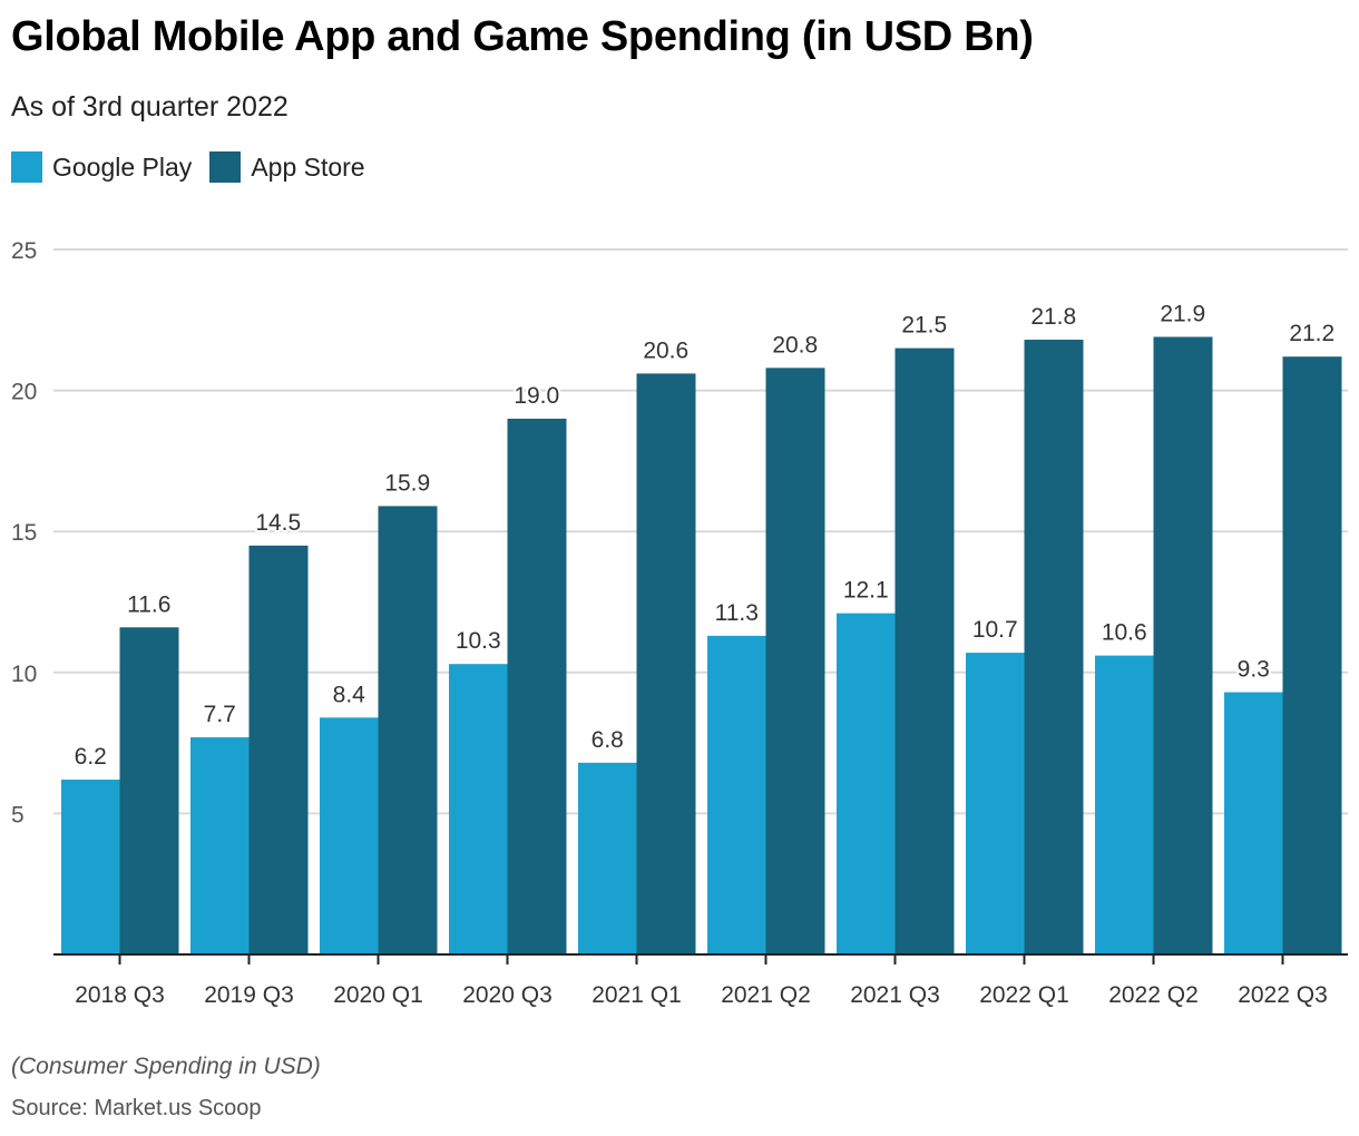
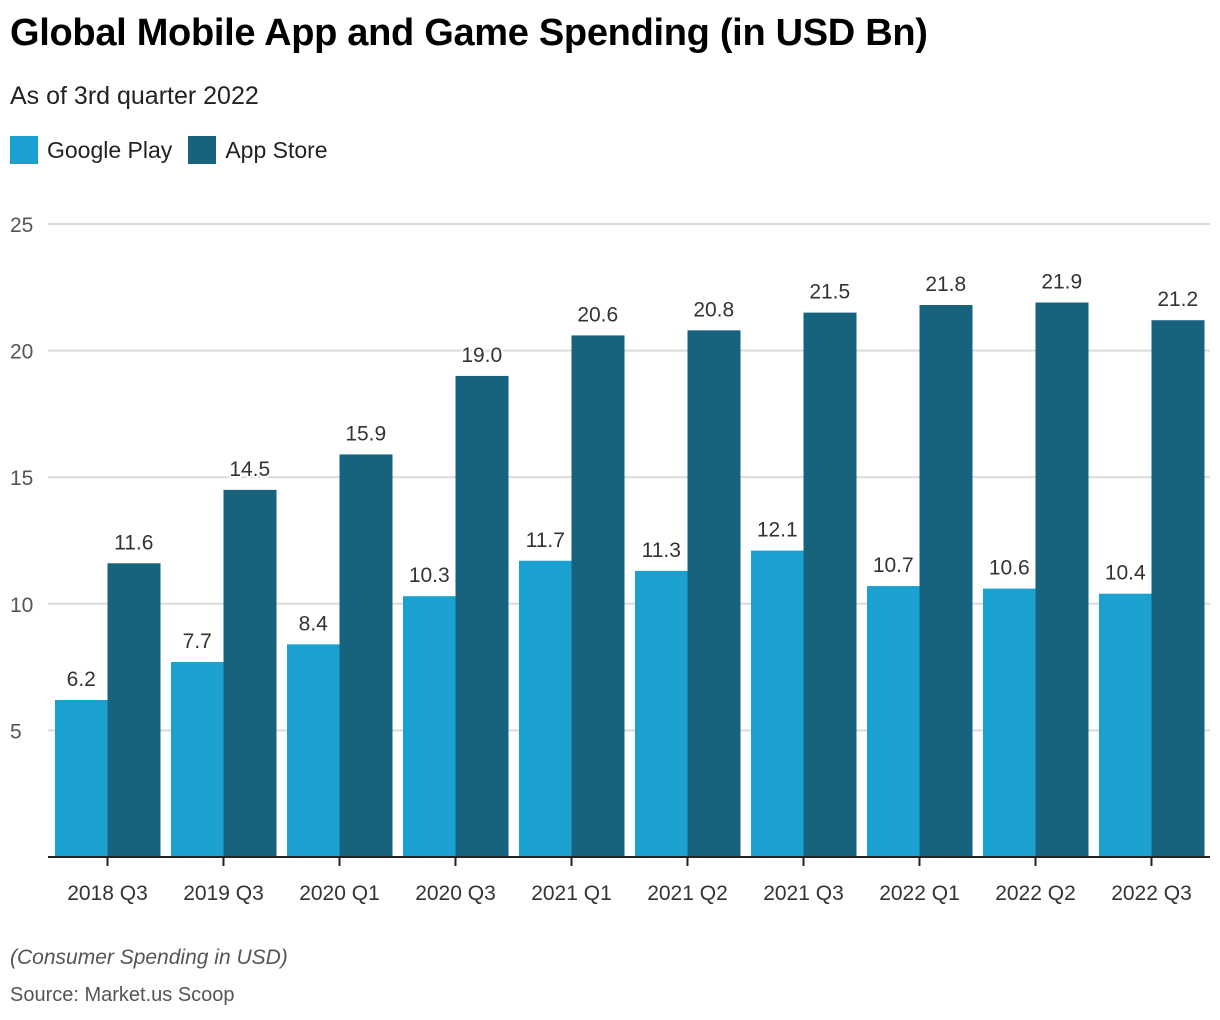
Google Play/2021 Q1: 6.8 -> 11.7
Google Play/2022 Q3: 9.3 -> 10.4
